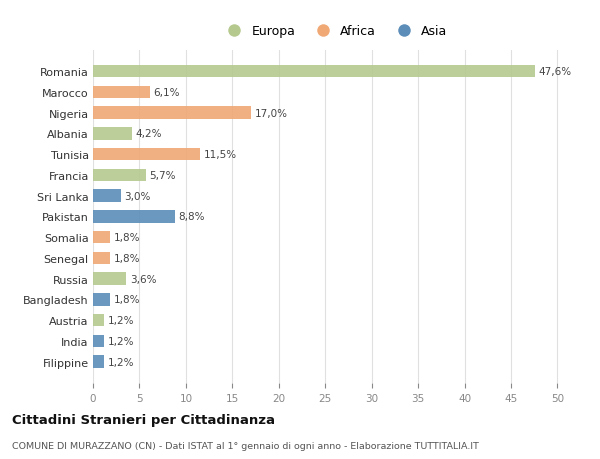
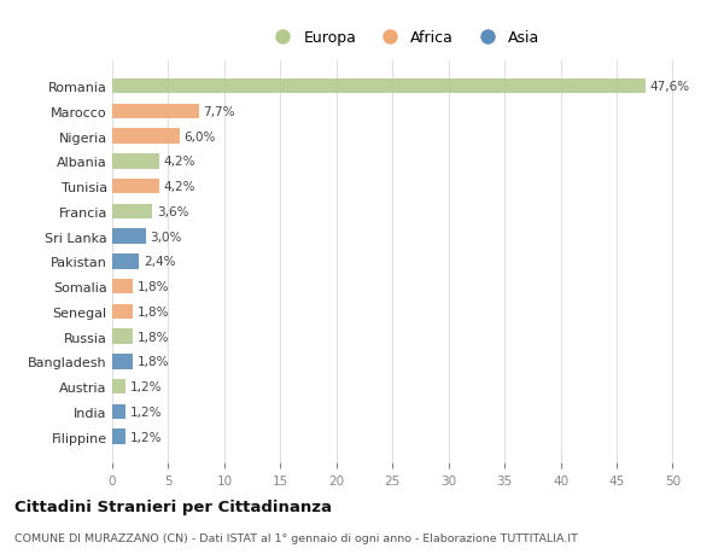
Marocco: 6,1% -> 7,7%
Nigeria: 17,0% -> 6,0%
Tunisia: 11,5% -> 4,2%
Francia: 5,7% -> 3,6%
Pakistan: 8,8% -> 2,4%
Russia: 3,6% -> 1,8%
